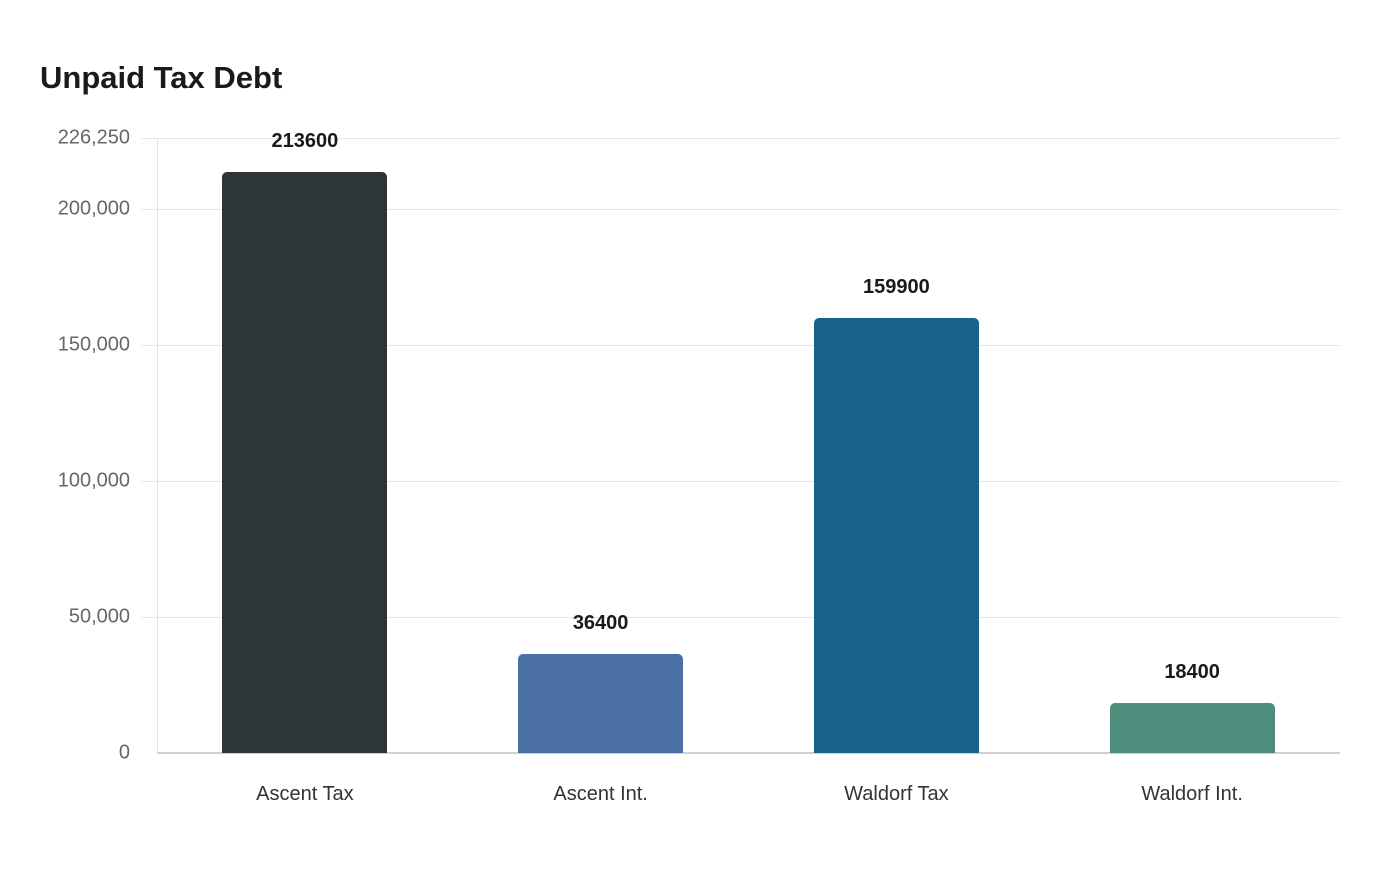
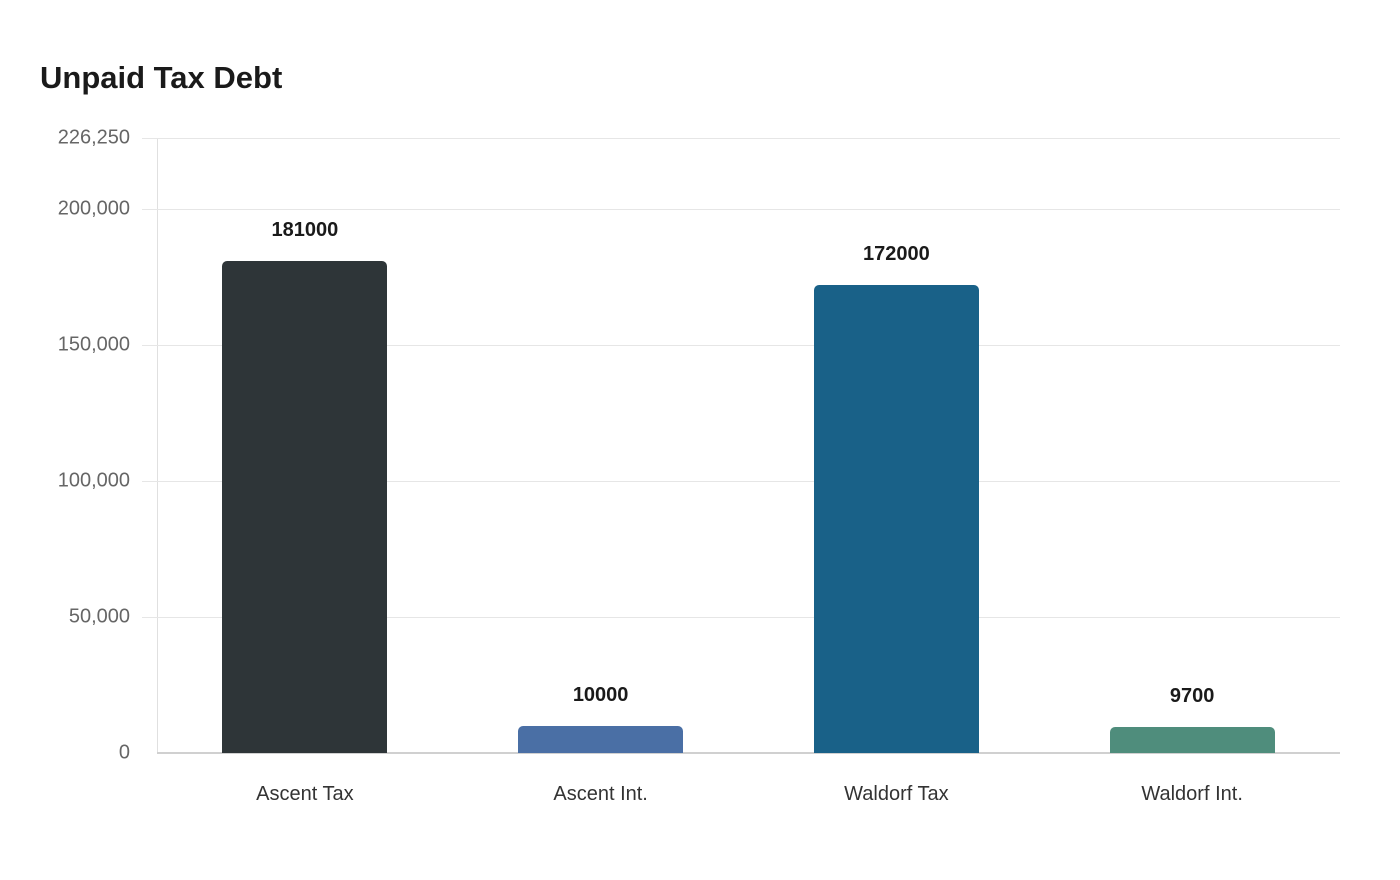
Ascent Tax: 213600 -> 181000
Ascent Int.: 36400 -> 10000
Waldorf Tax: 159900 -> 172000
Waldorf Int.: 18400 -> 9700
